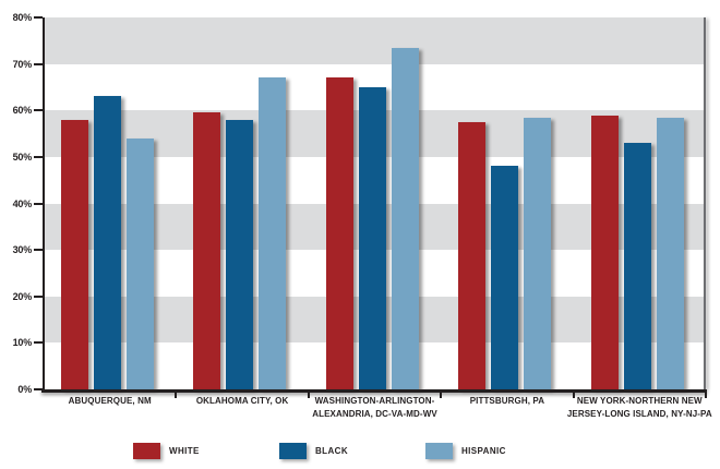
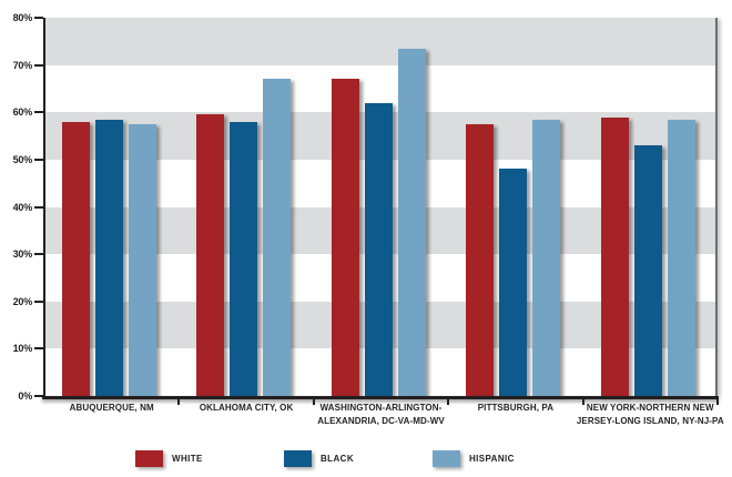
BLACK/ABUQUERQUE, NM: 63% -> 58%
HISPANIC/ABUQUERQUE, NM: 54% -> 58%
BLACK/WASHINGTON-ARLINGTON-ALEXANDRIA, DC-VA-MD-WV: 65% -> 62%
